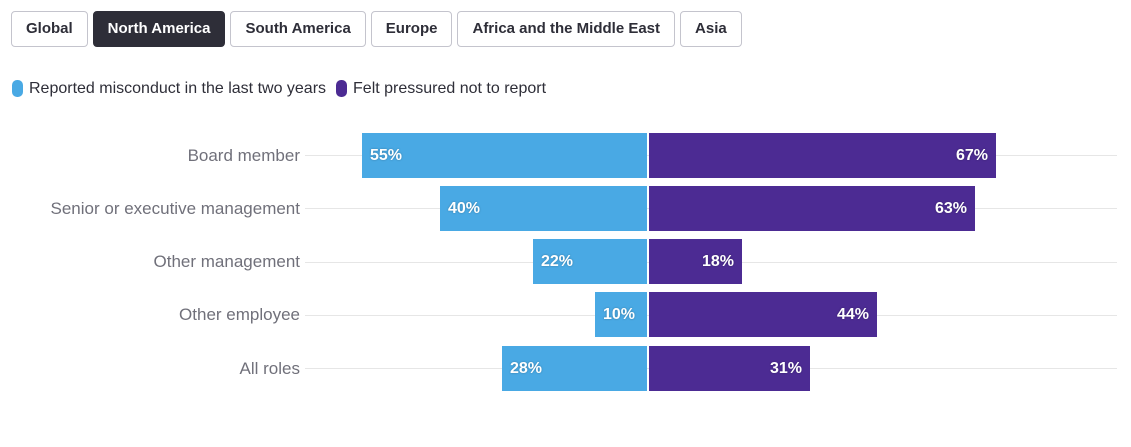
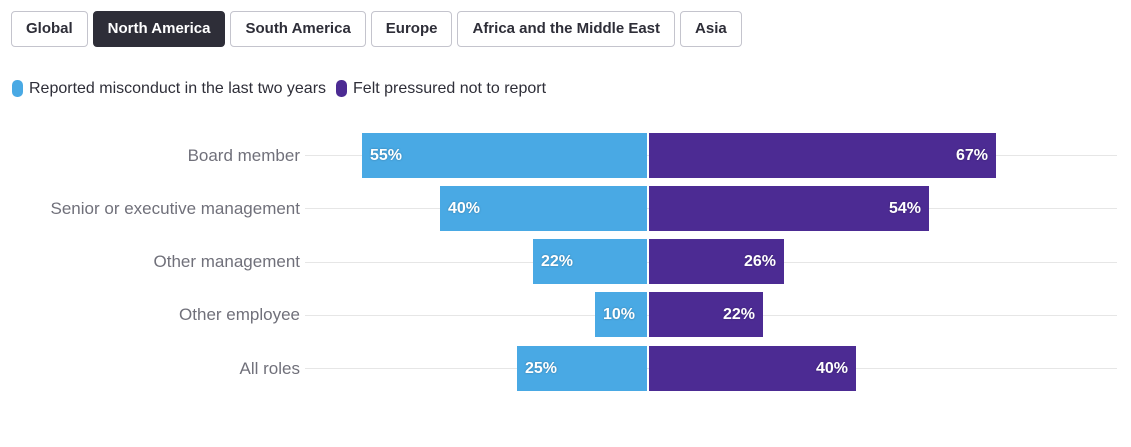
Felt pressured not to report/Senior or executive management: 63% -> 54%
Felt pressured not to report/Other management: 18% -> 26%
Felt pressured not to report/Other employee: 44% -> 22%
Reported misconduct in the last two years/All roles: 28% -> 25%
Felt pressured not to report/All roles: 31% -> 40%
